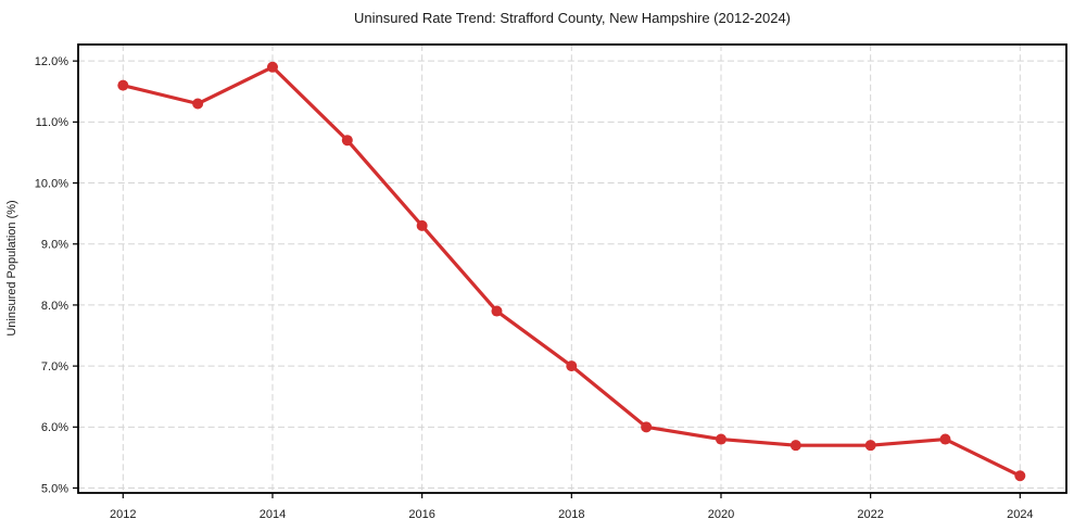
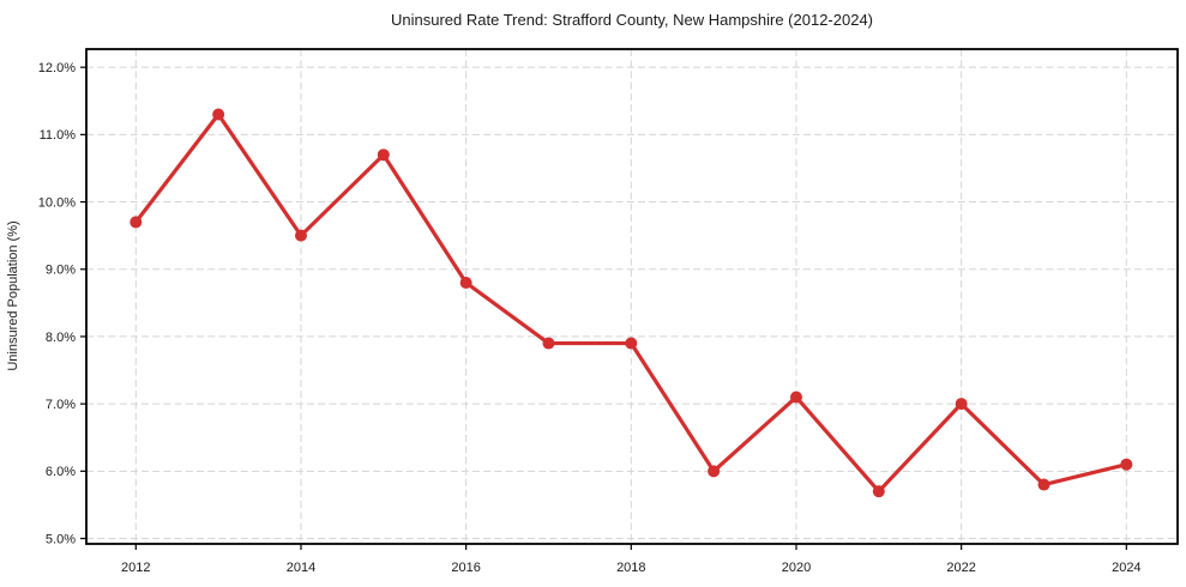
2012: 11.6% -> 9.7%
2014: 11.9% -> 9.5%
2016: 9.3% -> 8.8%
2018: 7.0% -> 7.9%
2020: 5.8% -> 7.1%
2022: 5.7% -> 7.0%
2024: 5.2% -> 6.1%
